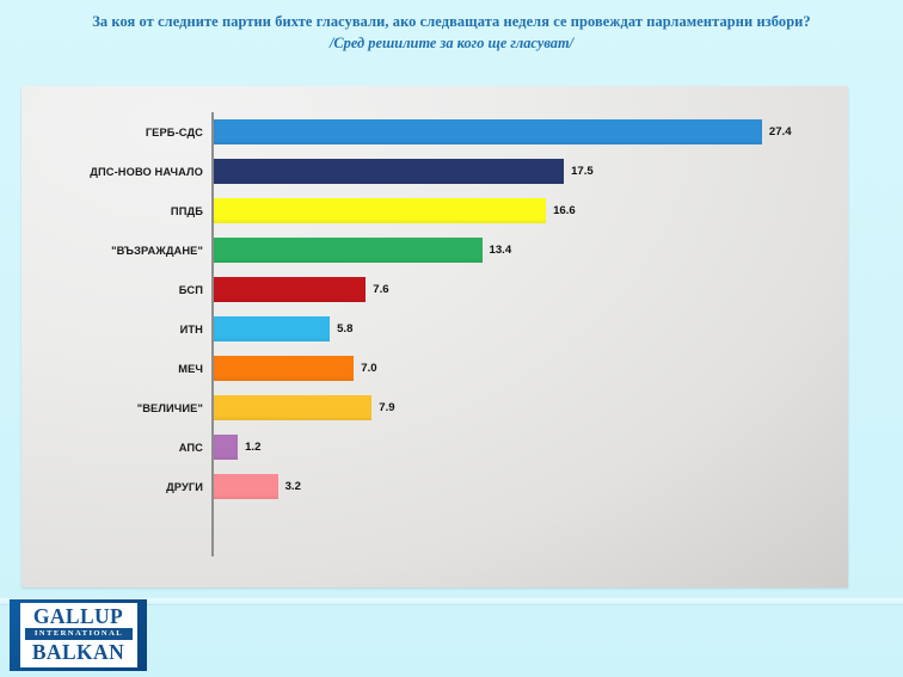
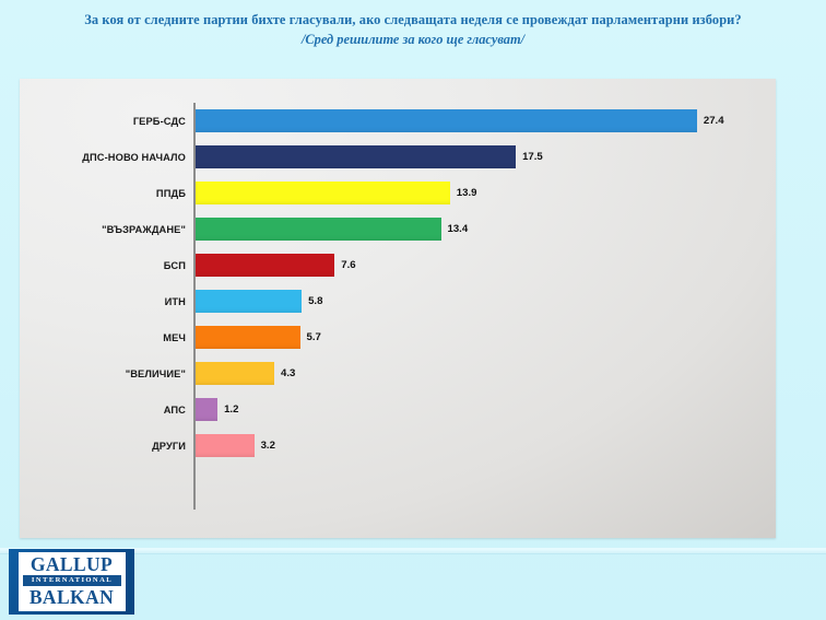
ППДБ: 16.6 -> 13.9
МЕЧ: 7.0 -> 5.7
"ВЕЛИЧИЕ": 7.9 -> 4.3
